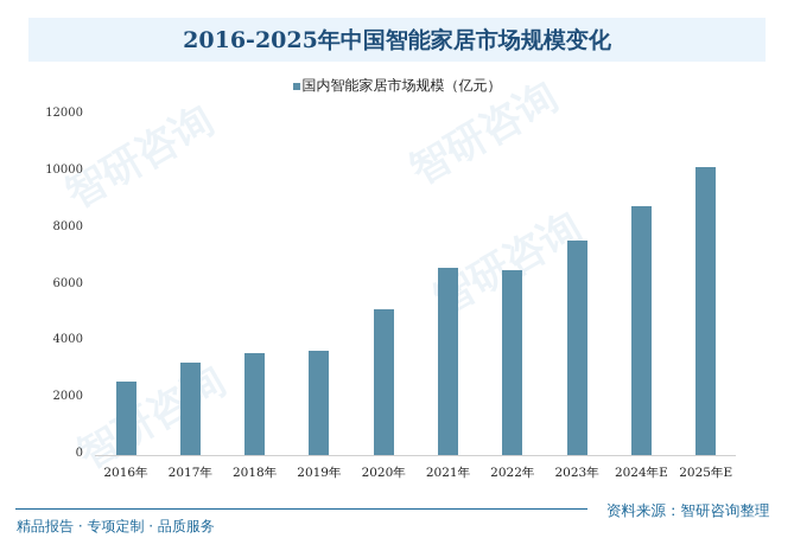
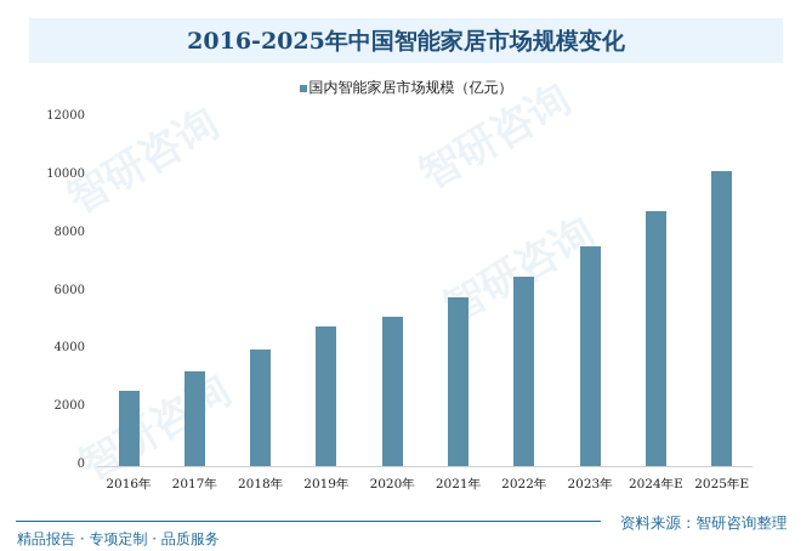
2018年: 3600 -> 4000
2019年: 3700 -> 4800
2021年: 6600 -> 5800
